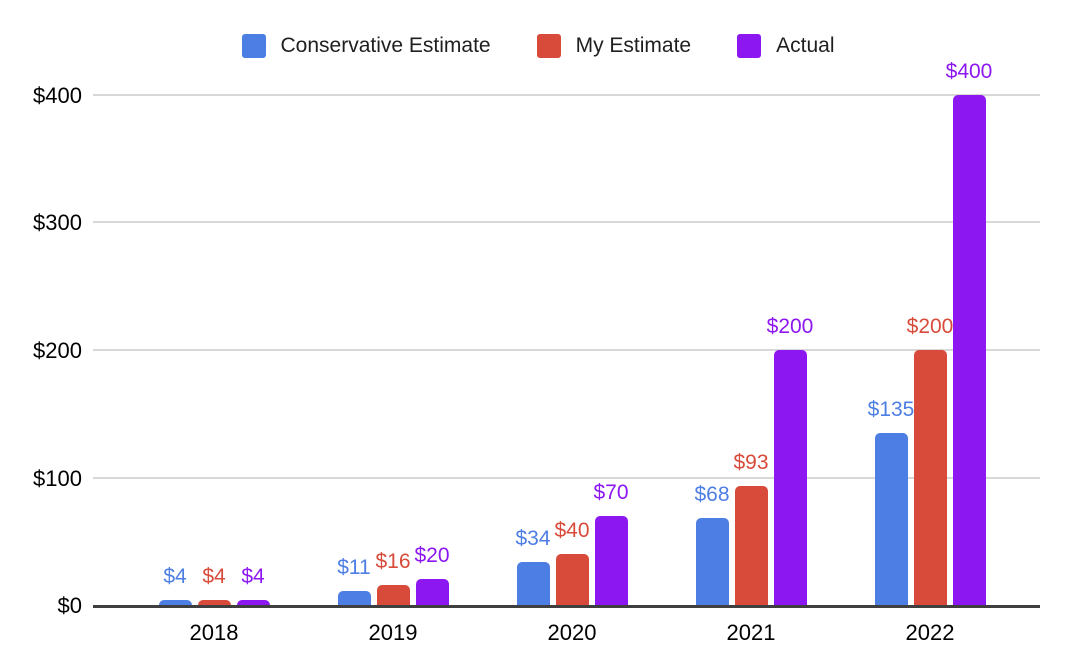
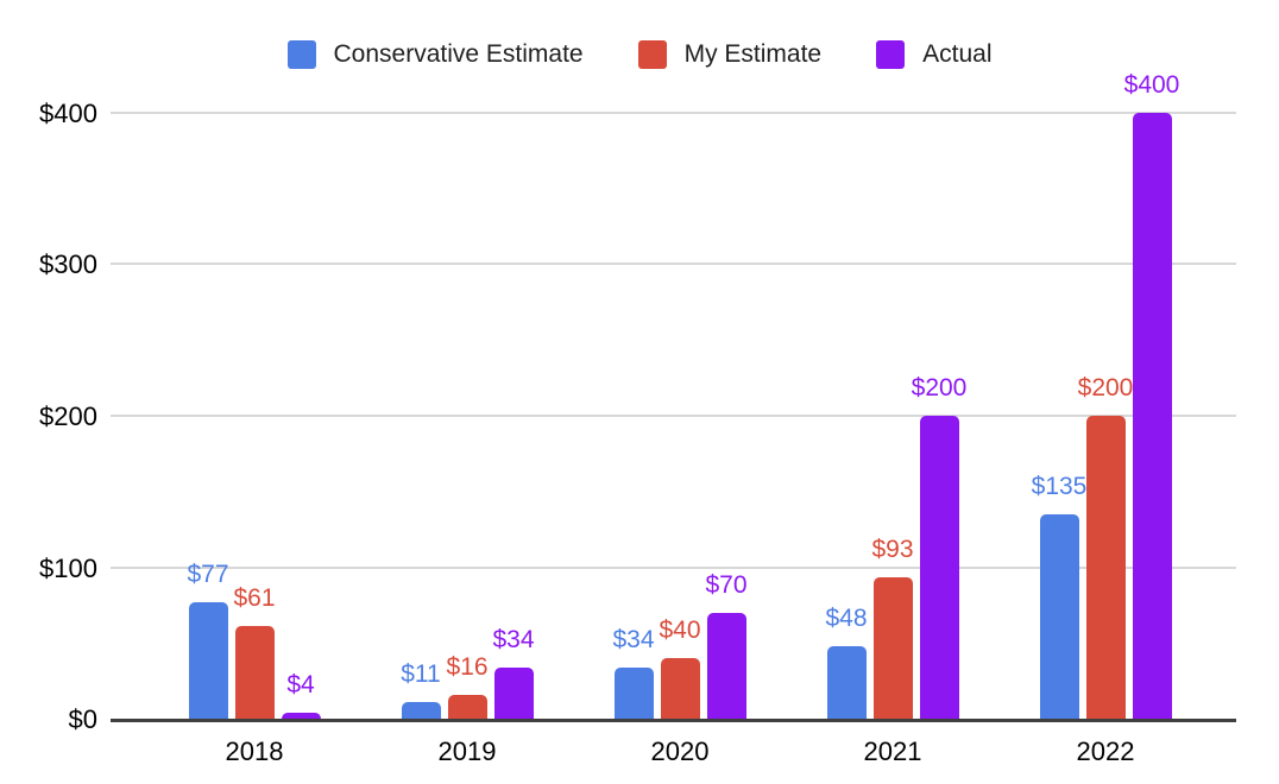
Conservative Estimate/2018: $4 -> $77
My Estimate/2018: $4 -> $61
Actual/2019: $20 -> $34
Conservative Estimate/2021: $68 -> $48
